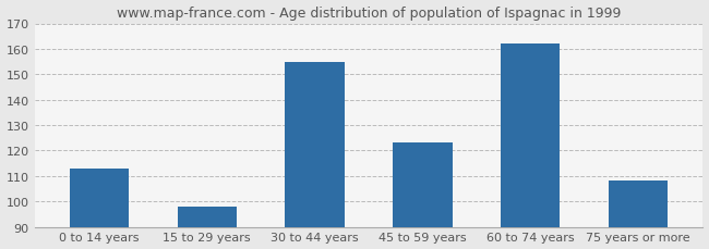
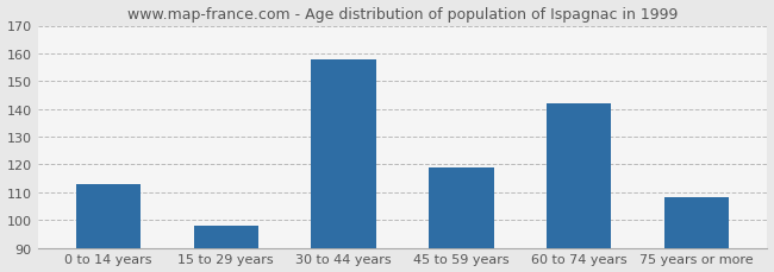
30 to 44 years: 155 -> 158
45 to 59 years: 123 -> 119
60 to 74 years: 162 -> 142
